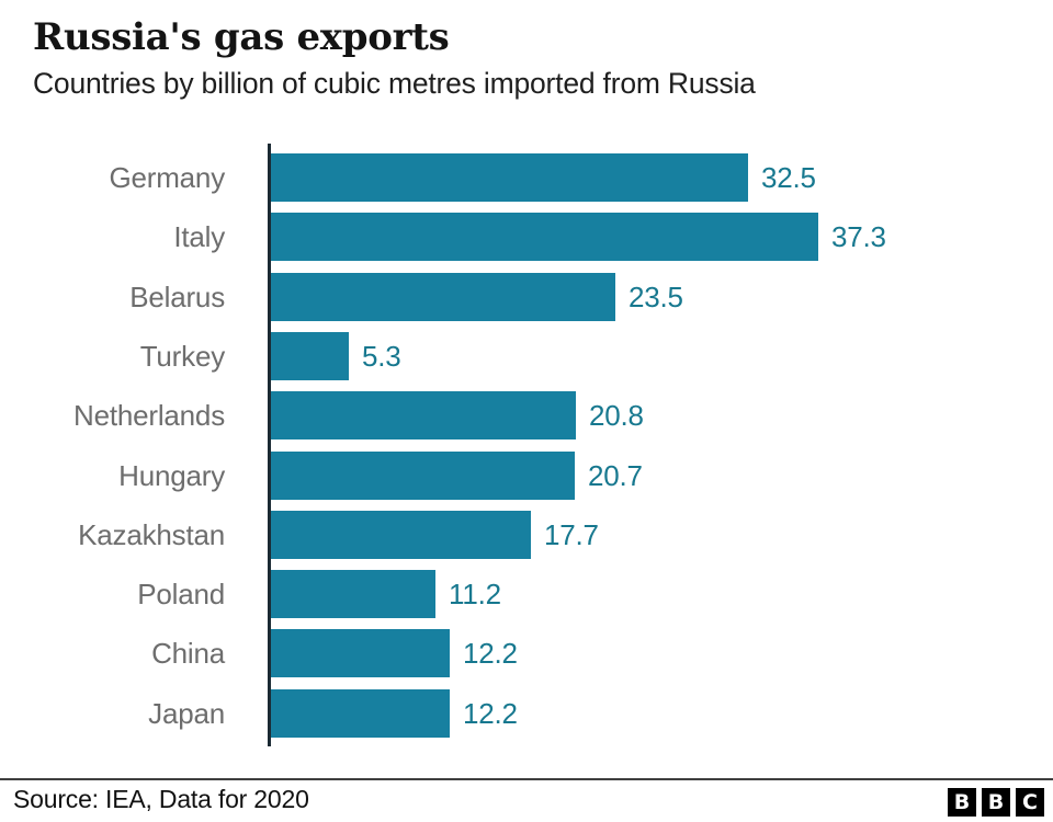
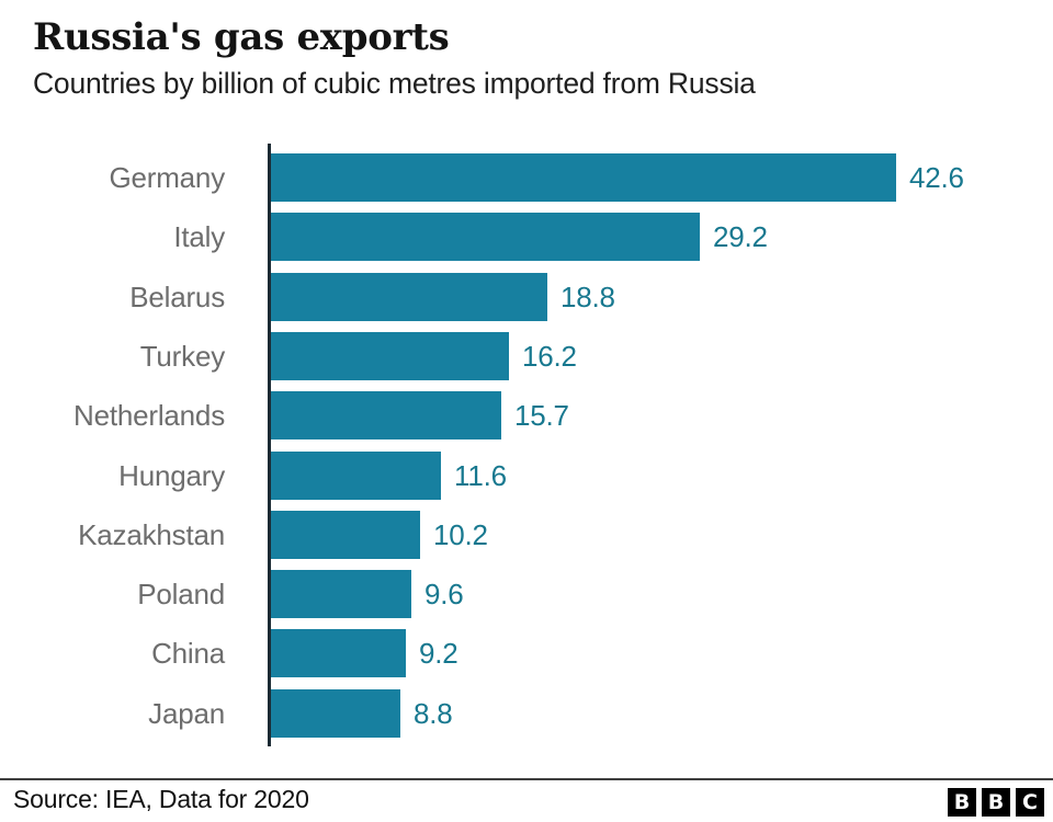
Germany: 32.5 -> 42.6
Italy: 37.3 -> 29.2
Belarus: 23.5 -> 18.8
Turkey: 5.3 -> 16.2
Netherlands: 20.8 -> 15.7
Hungary: 20.7 -> 11.6
Kazakhstan: 17.7 -> 10.2
Poland: 11.2 -> 9.6
China: 12.2 -> 9.2
Japan: 12.2 -> 8.8
